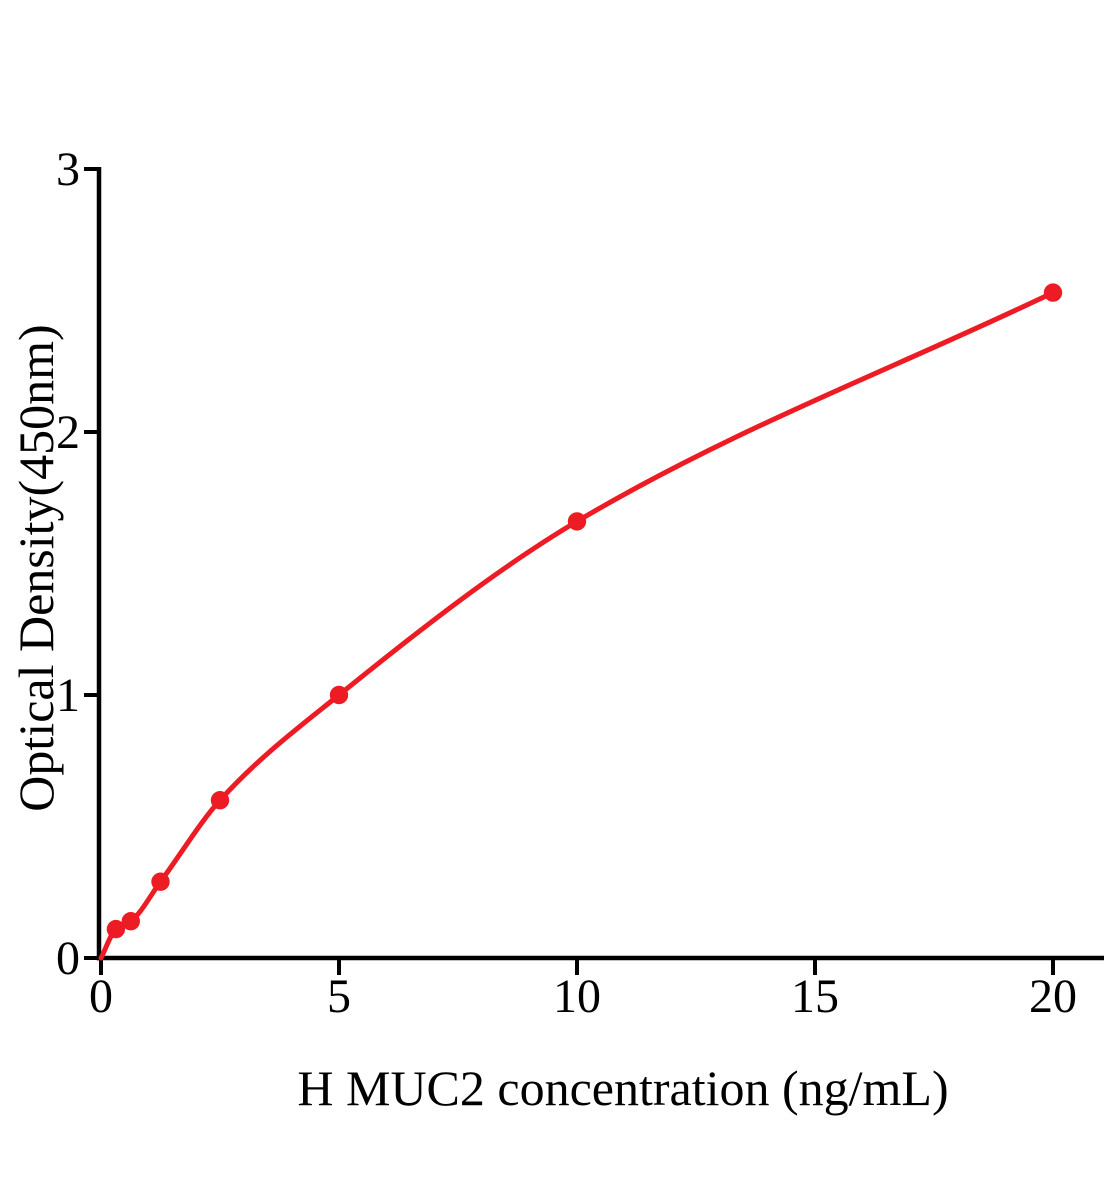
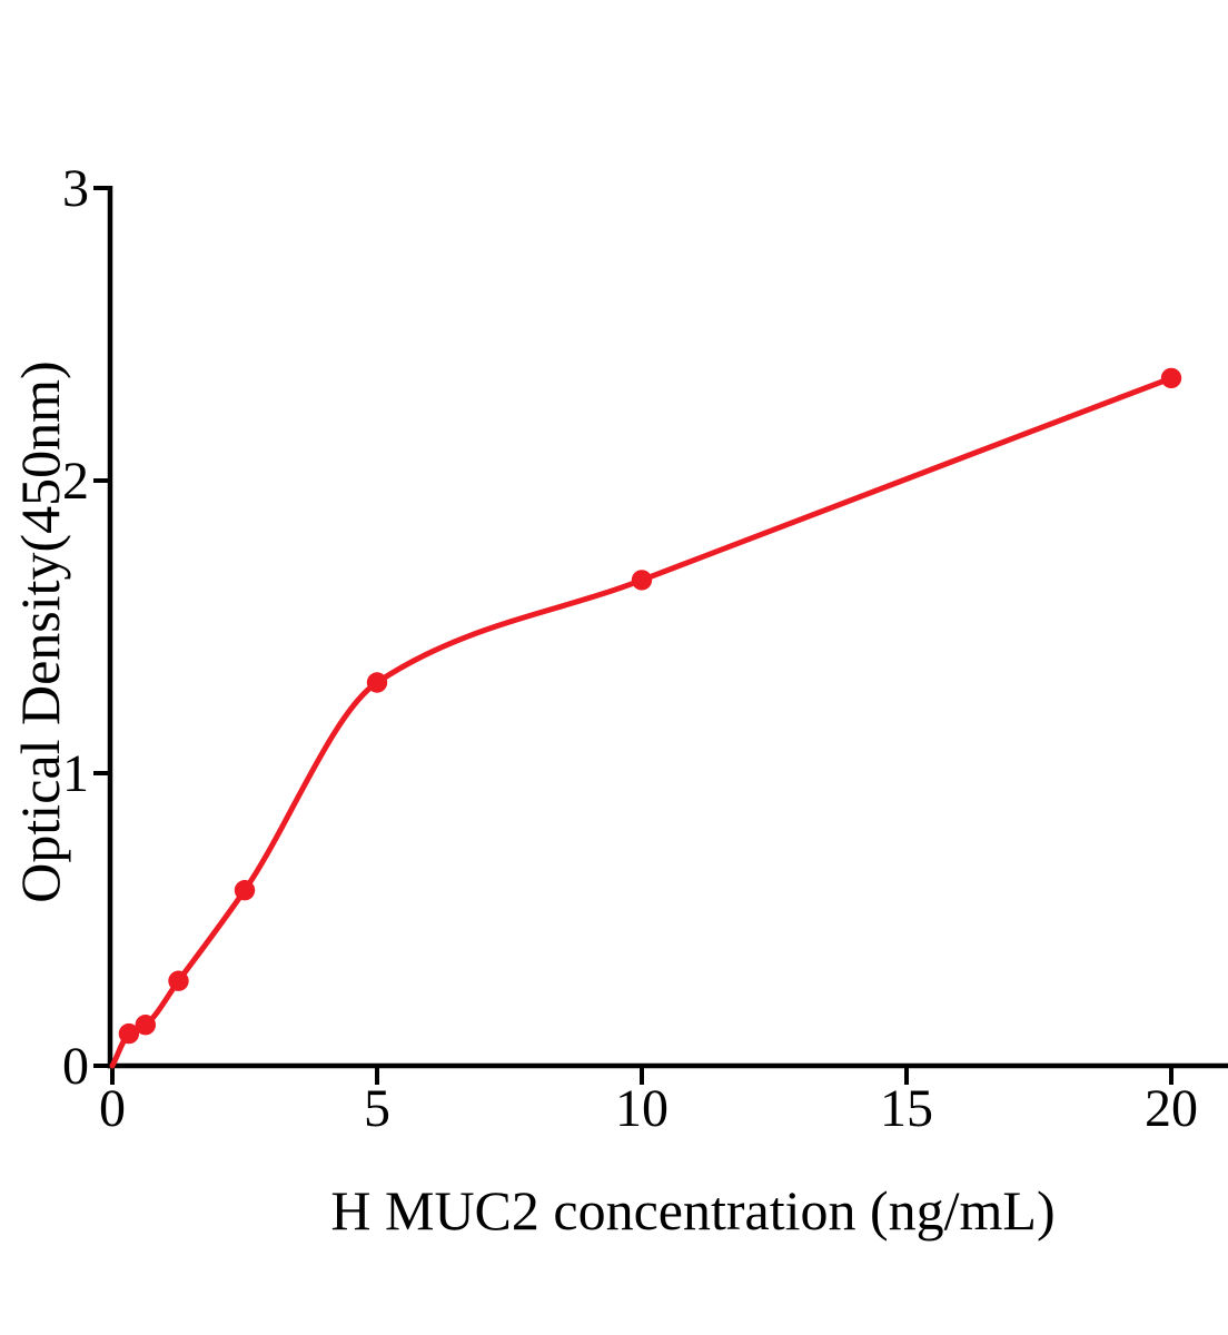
5: 1.00 -> 1.31
20: 2.53 -> 2.35
